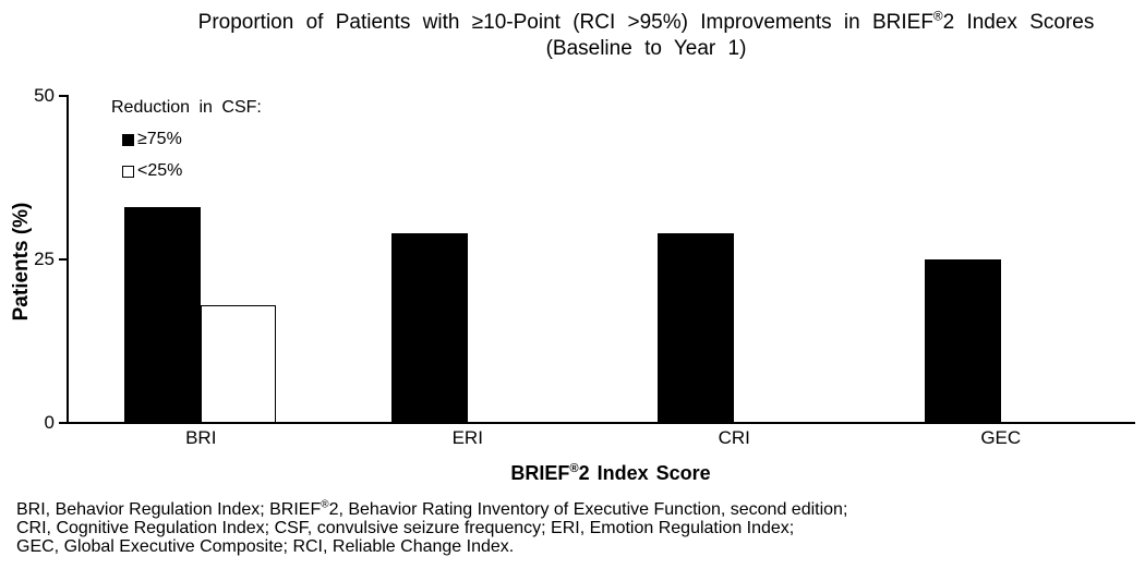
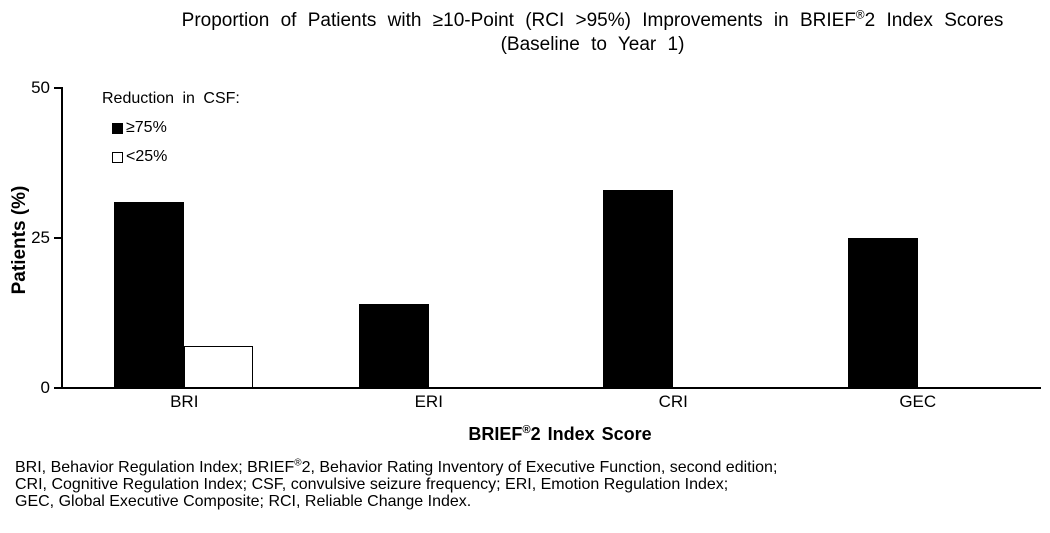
≥75%/BRI: 33 -> 31
<25%/BRI: 18 -> 7
≥75%/ERI: 29 -> 14
≥75%/CRI: 29 -> 33
